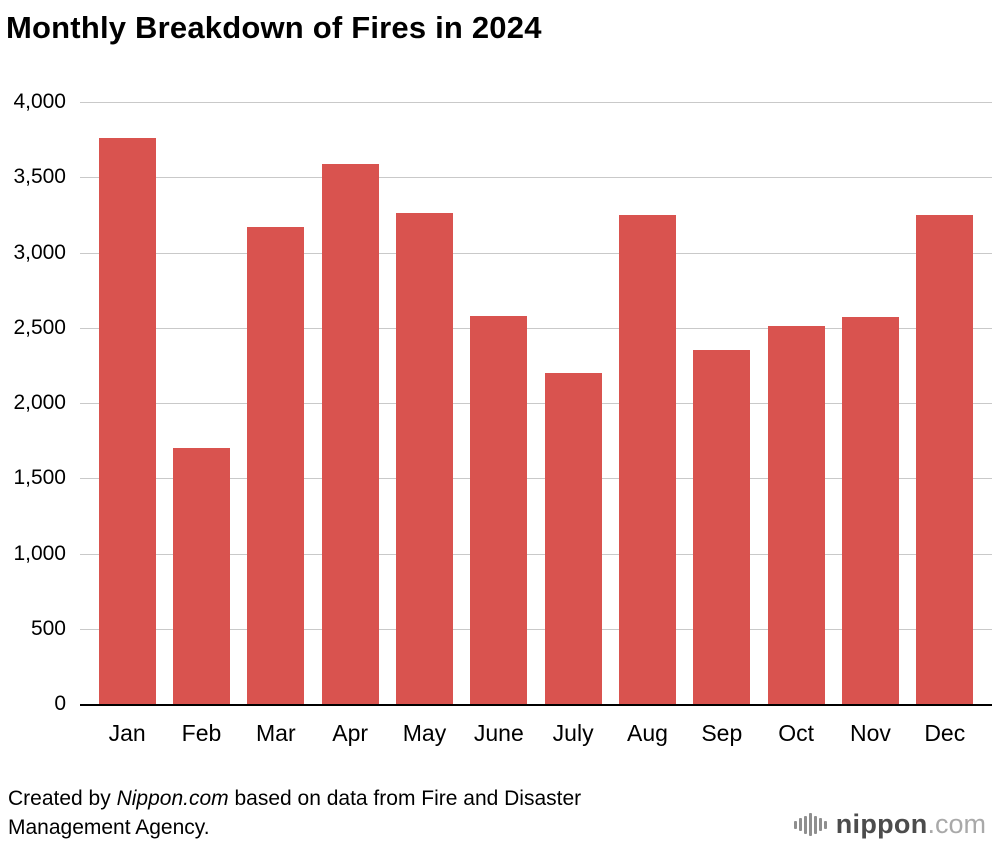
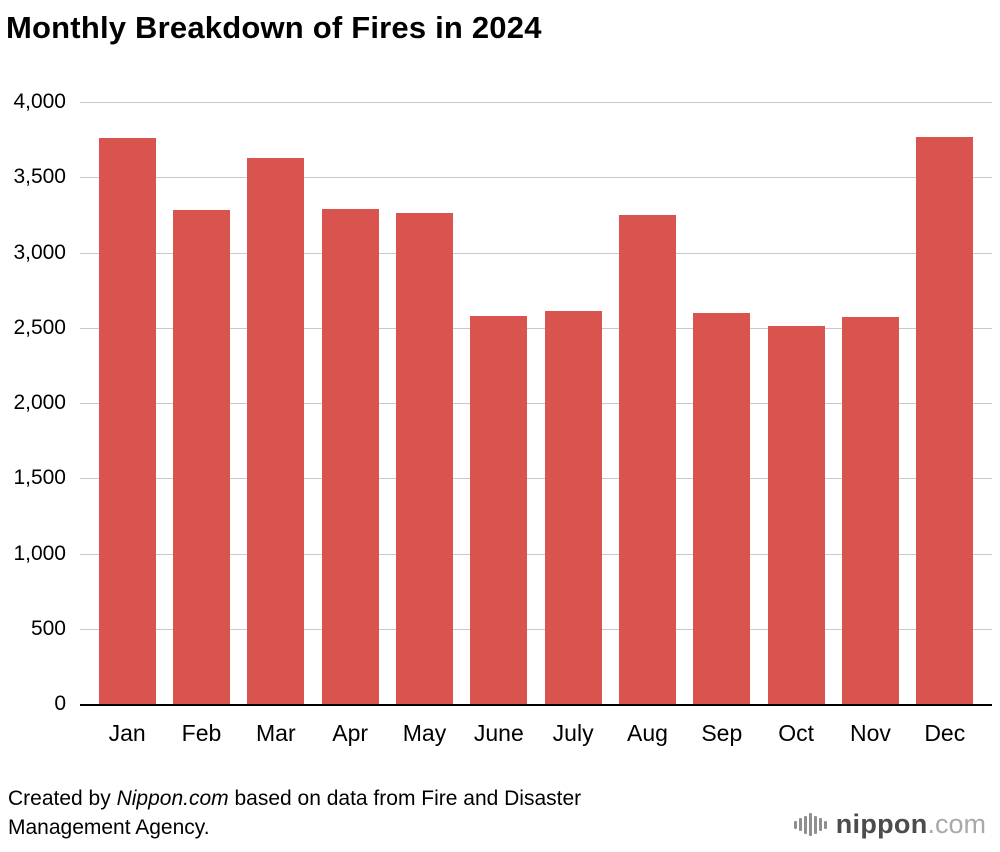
Feb: 1700 -> 3280
Mar: 3170 -> 3630
Apr: 3590 -> 3290
July: 2200 -> 2610
Sep: 2350 -> 2600
Dec: 3250 -> 3770
